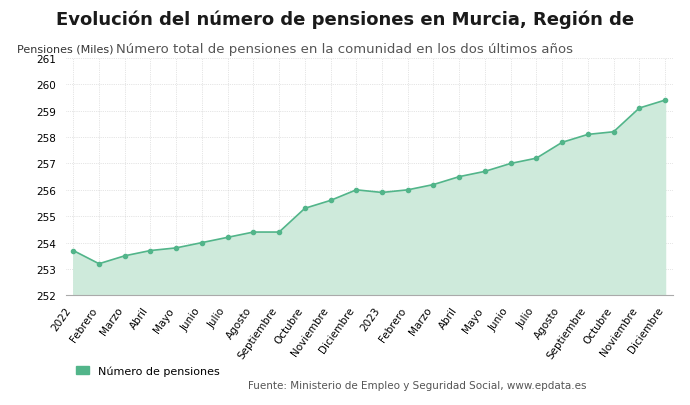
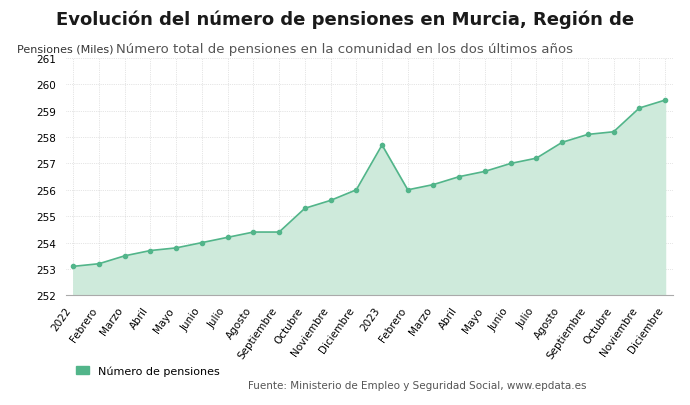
2022: 253.7 -> 253.1
2023: 255.9 -> 257.7
